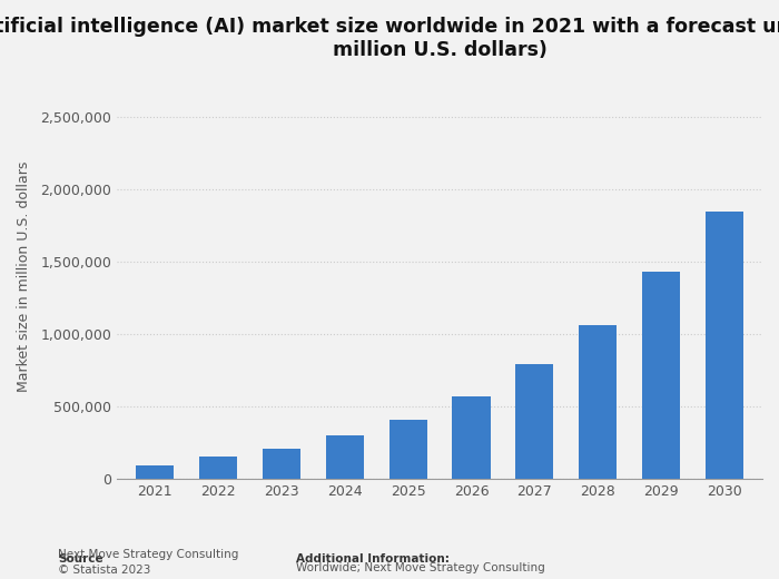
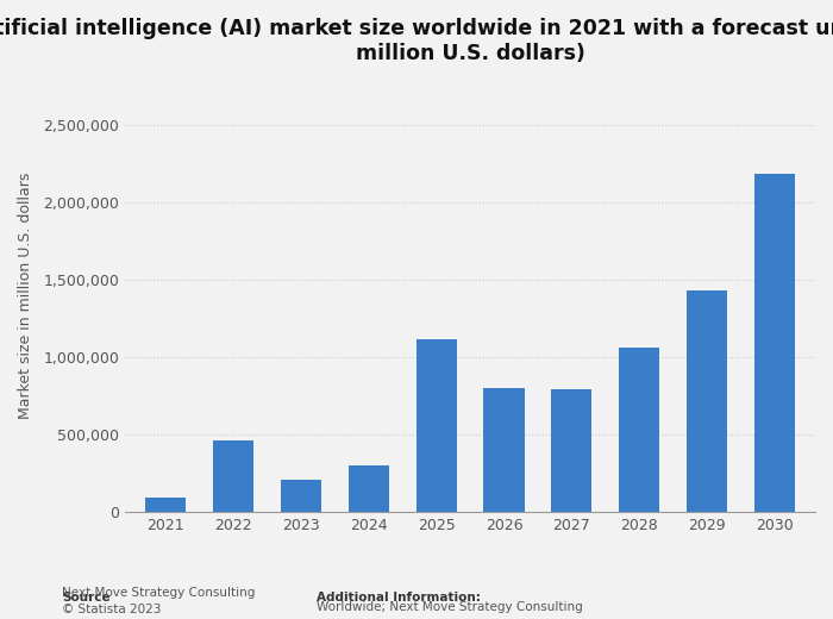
2022: 150,000 -> 460,000
2025: 410,000 -> 1,120,000
2026: 570,000 -> 800,000
2030: 1,850,000 -> 2,190,000
